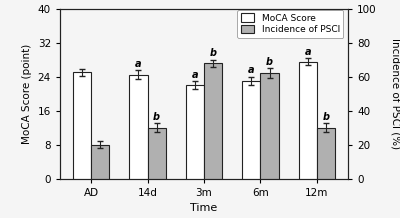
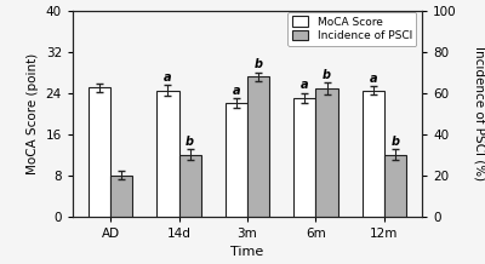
MoCA Score/12m: 27.5 -> 24.5
